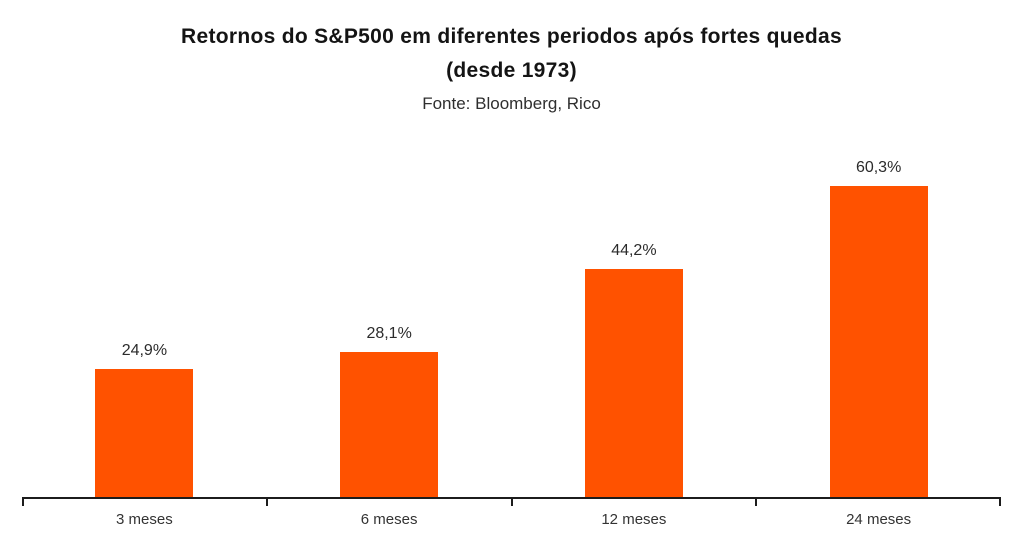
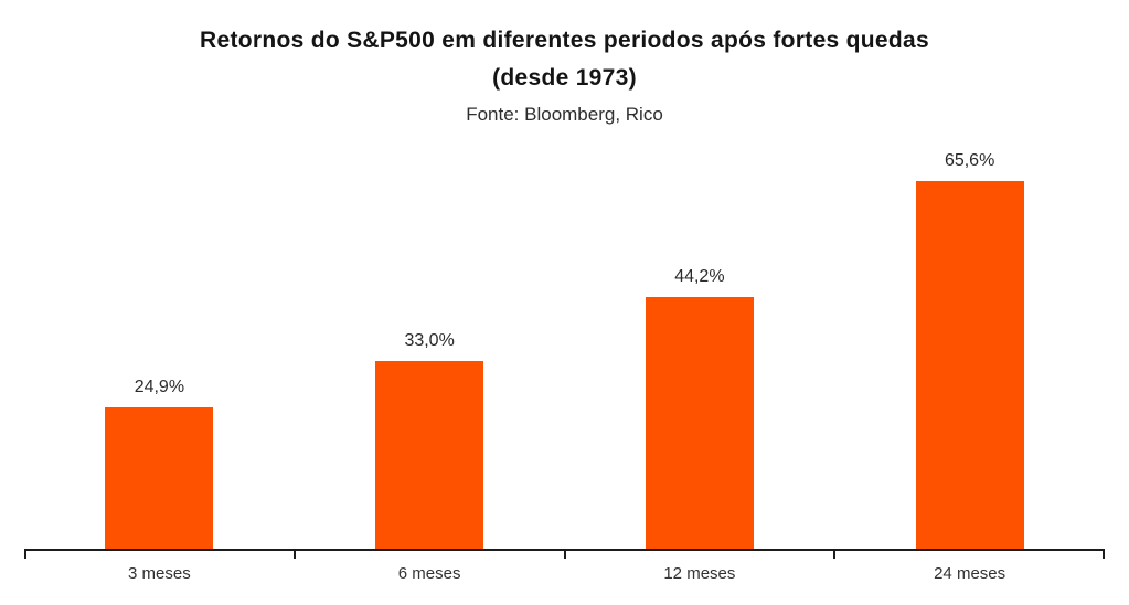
6 meses: 28,1% -> 33,0%
24 meses: 60,3% -> 65,6%
